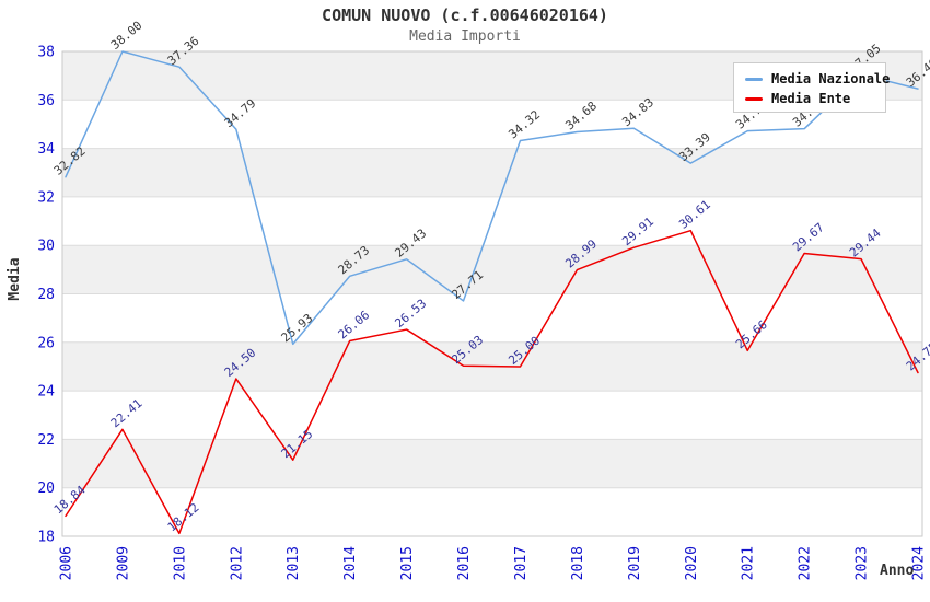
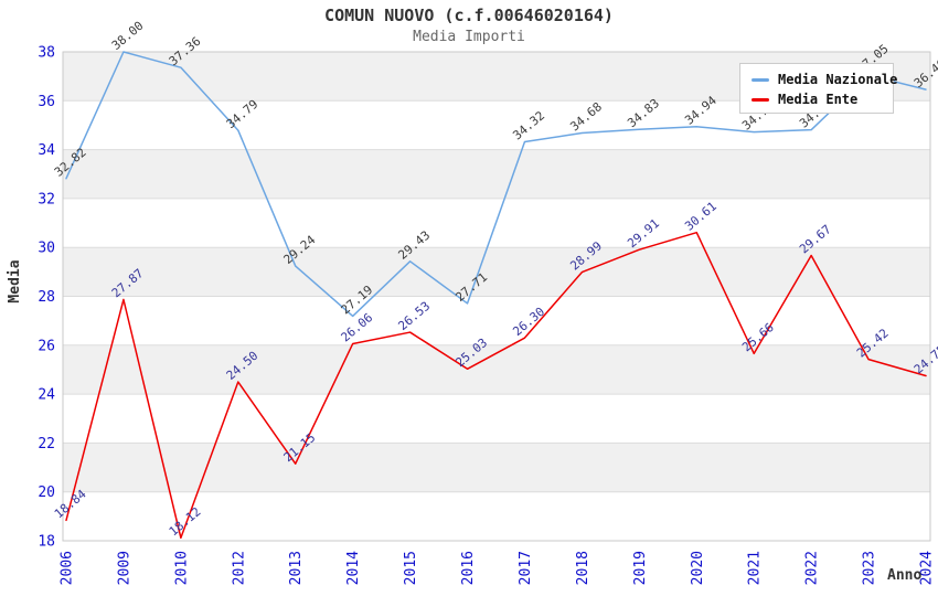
Media Ente/2009: 22.41 -> 27.87
Media Nazionale/2013: 25.93 -> 29.24
Media Nazionale/2014: 28.73 -> 27.19
Media Ente/2017: 25.00 -> 26.30
Media Nazionale/2020: 33.39 -> 34.94
Media Ente/2023: 29.44 -> 25.42
